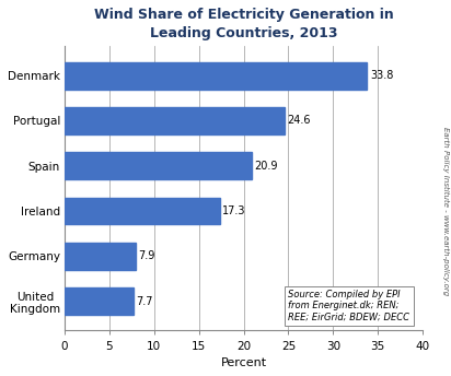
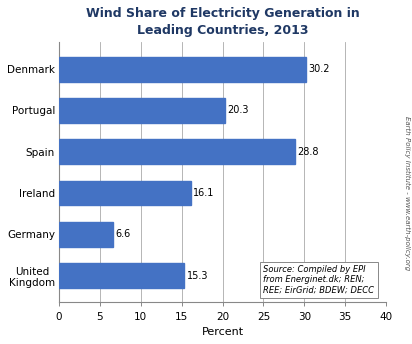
Denmark: 33.8 -> 30.2
Portugal: 24.6 -> 20.3
Spain: 20.9 -> 28.8
Ireland: 17.3 -> 16.1
Germany: 7.9 -> 6.6
United Kingdom: 7.7 -> 15.3
